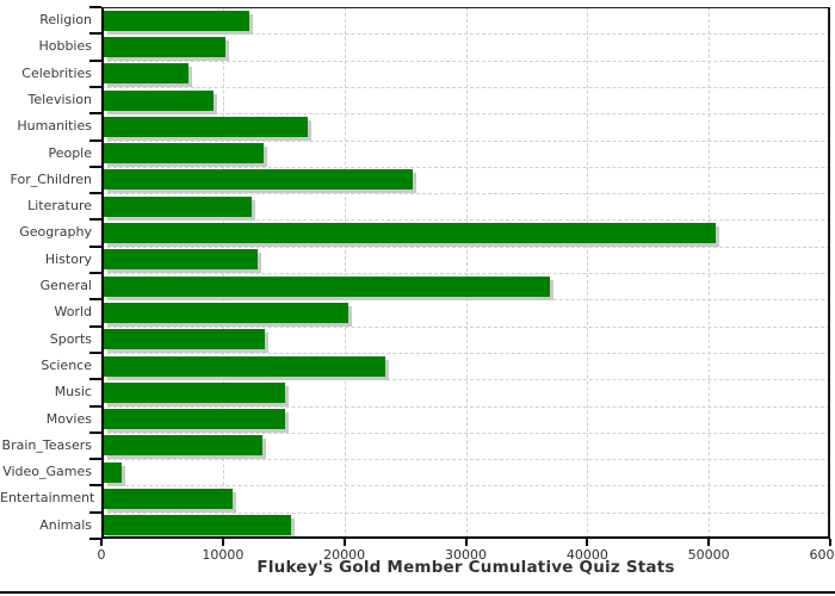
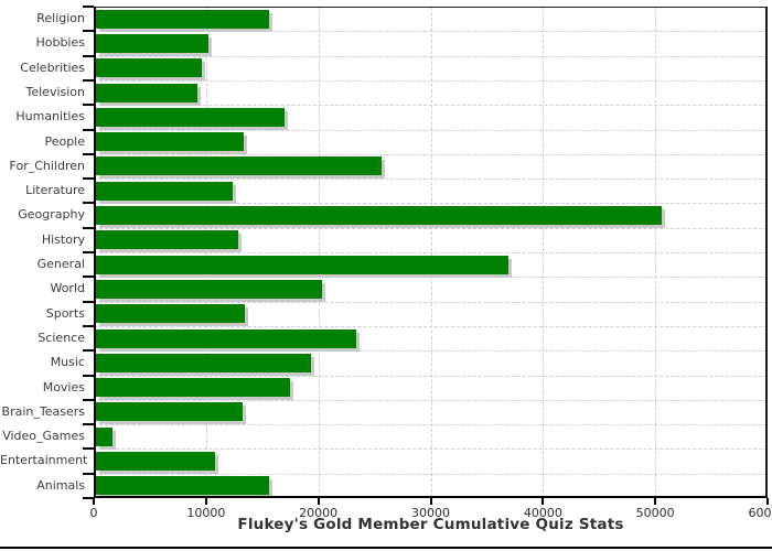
Religion: 12000 -> 16000
Celebrities: 7000 -> 10000
Music: 15000 -> 19000
Movies: 15000 -> 17000
